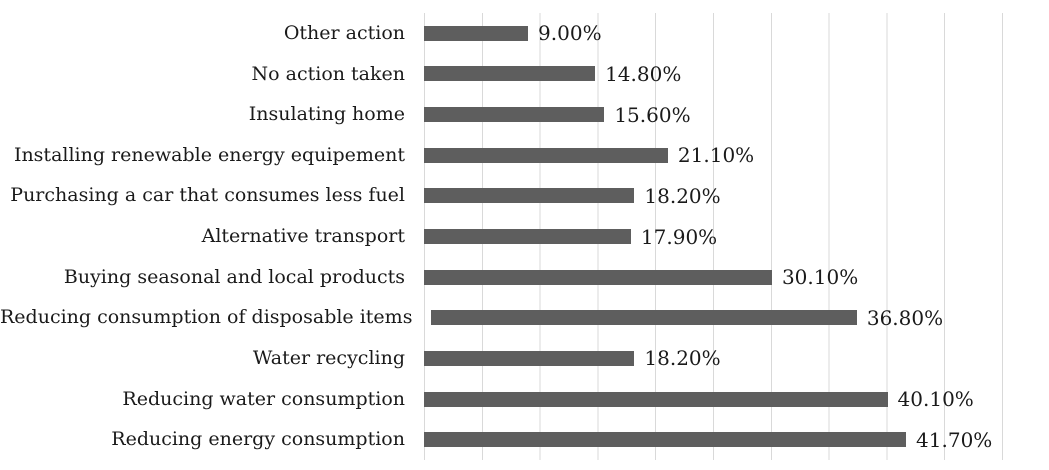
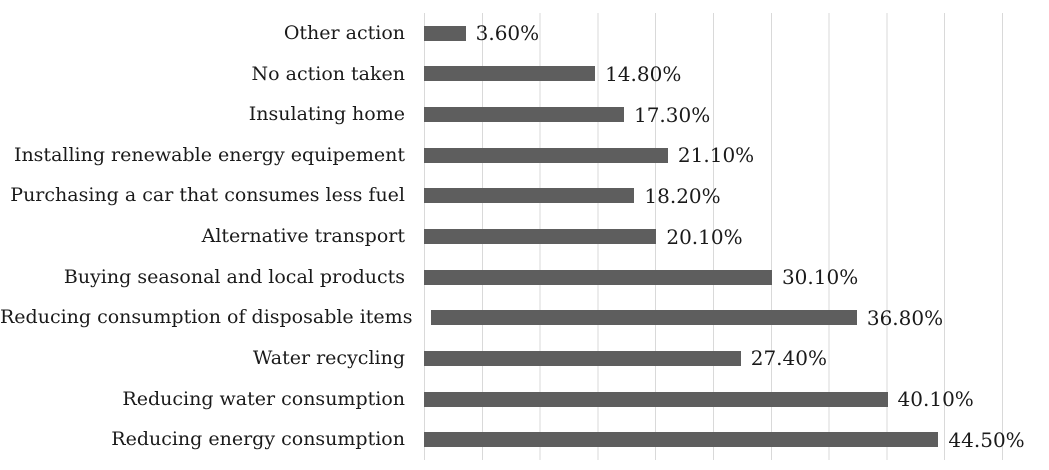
Other action: 9.00% -> 3.60%
Insulating home: 15.60% -> 17.30%
Alternative transport: 17.90% -> 20.10%
Water recycling: 18.20% -> 27.40%
Reducing energy consumption: 41.70% -> 44.50%
